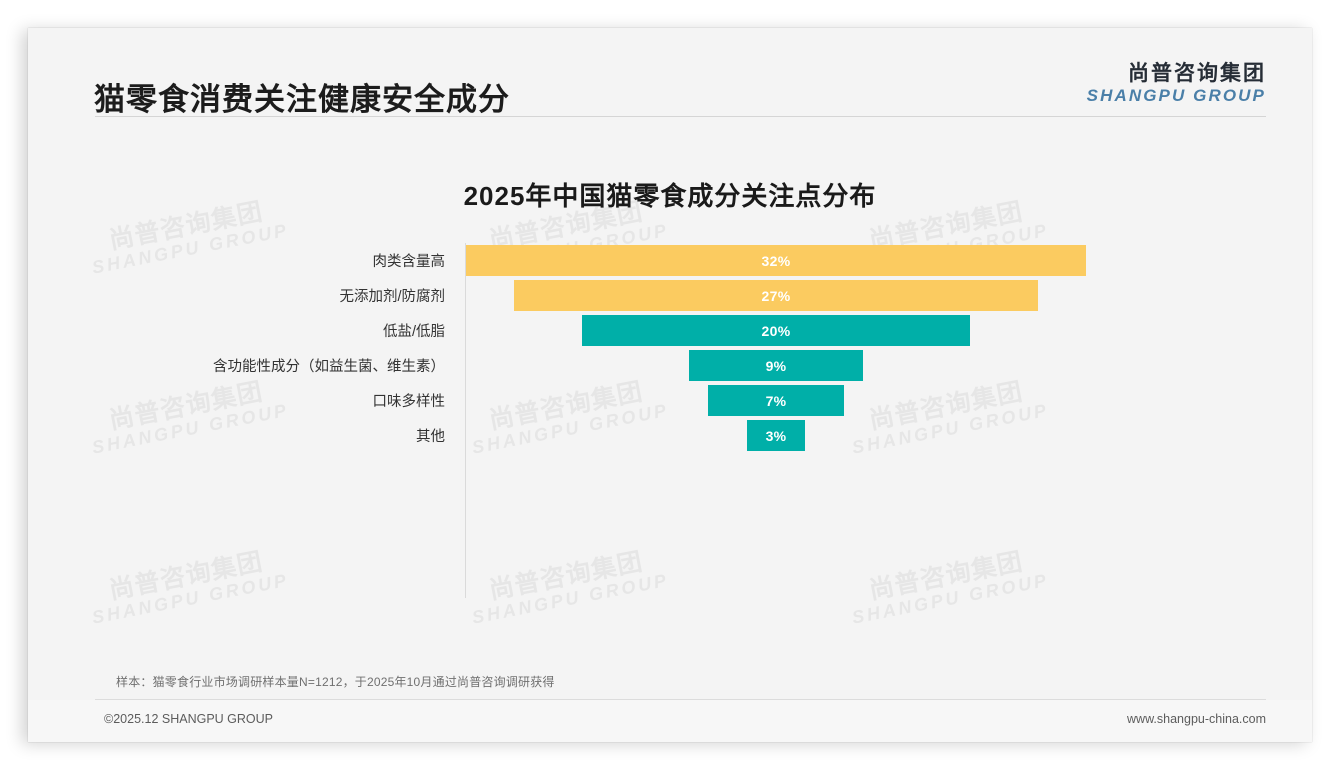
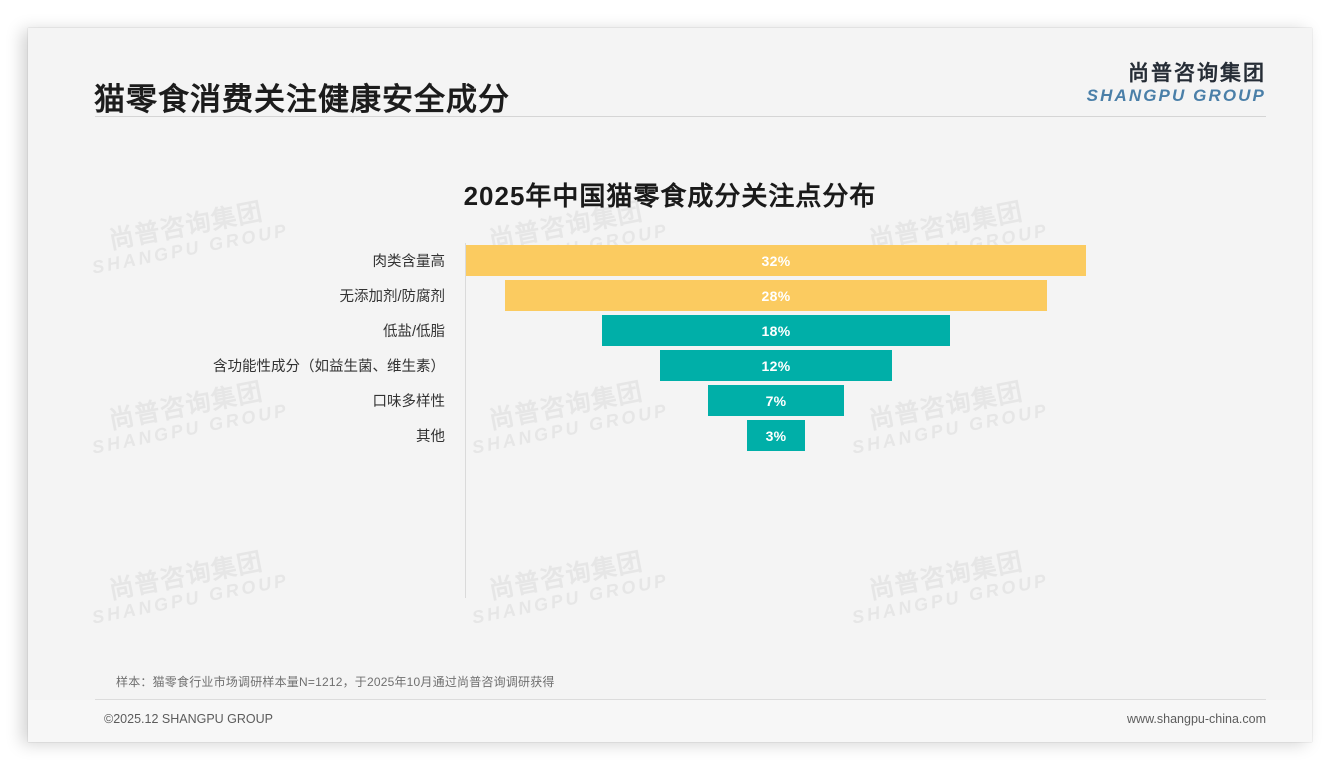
无添加剂/防腐剂: 27% -> 28%
低盐/低脂: 20% -> 18%
含功能性成分（如益生菌、维生素）: 9% -> 12%
